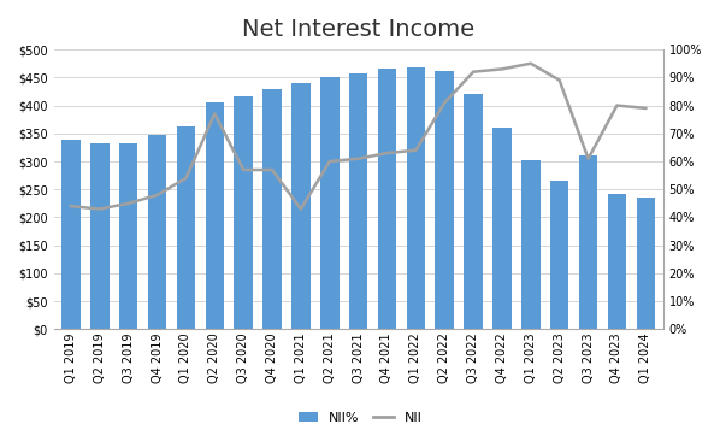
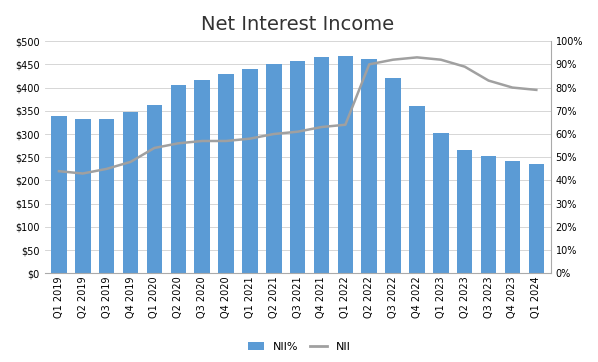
NII/Q2 2020: 77% -> 56%
NII/Q1 2021: 43% -> 58%
NII/Q2 2022: 81% -> 90%
NII/Q1 2023: 95% -> 92%
NII%/Q3 2023: $310 -> $252
NII/Q3 2023: 61% -> 83%
